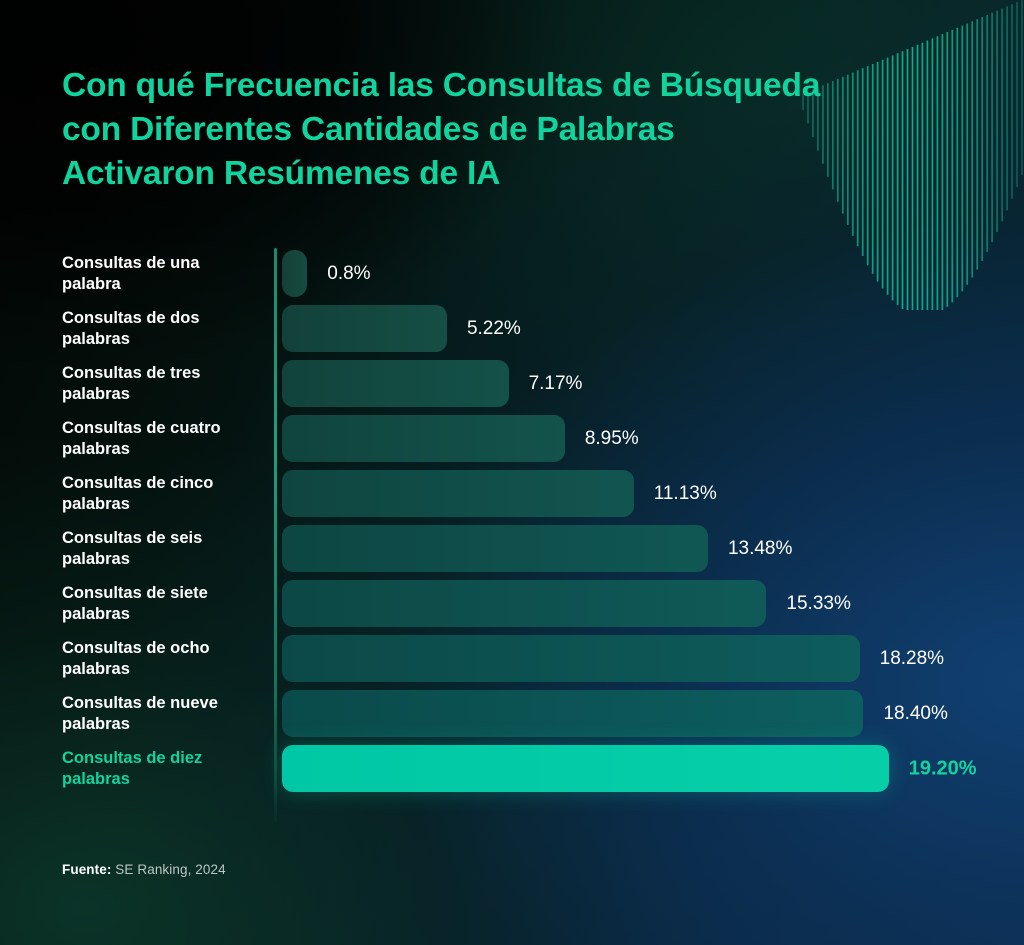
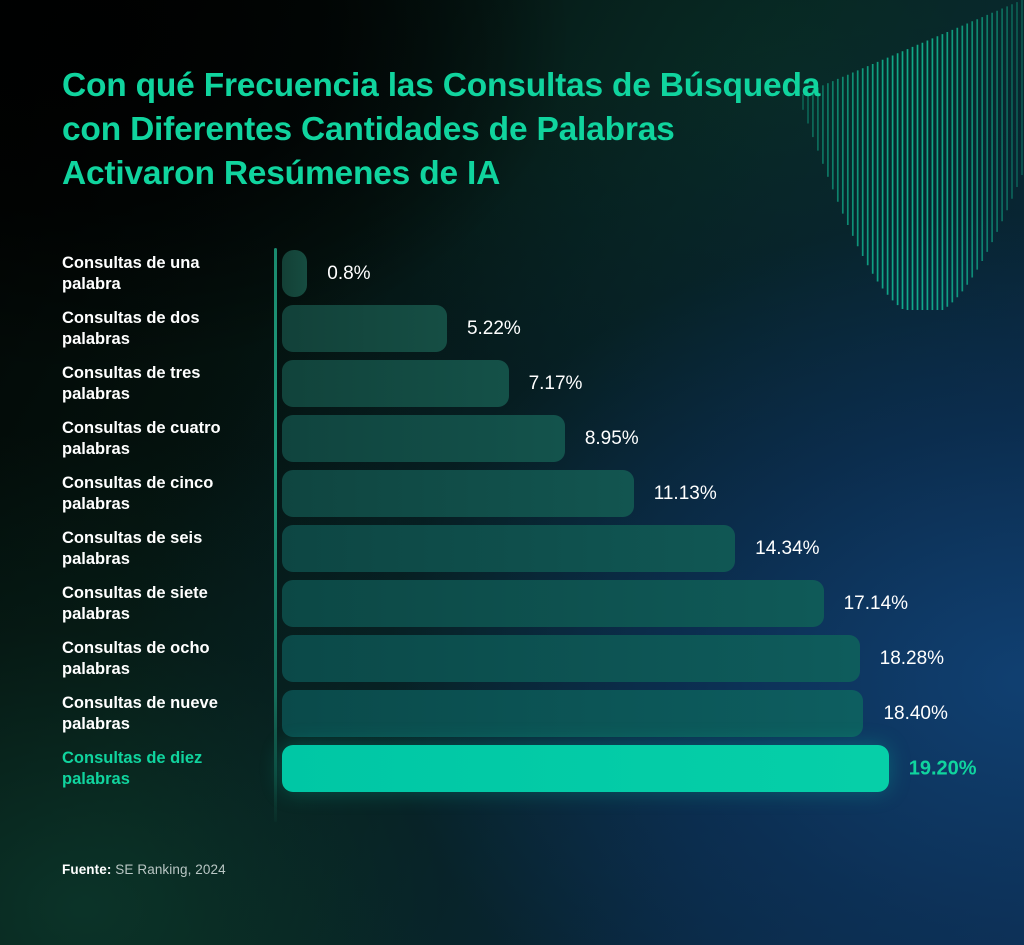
Consultas de seis palabras: 13.48% -> 14.34%
Consultas de siete palabras: 15.33% -> 17.14%
